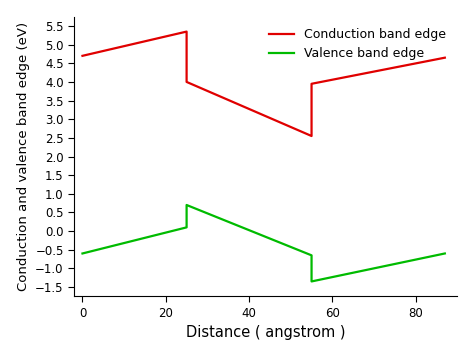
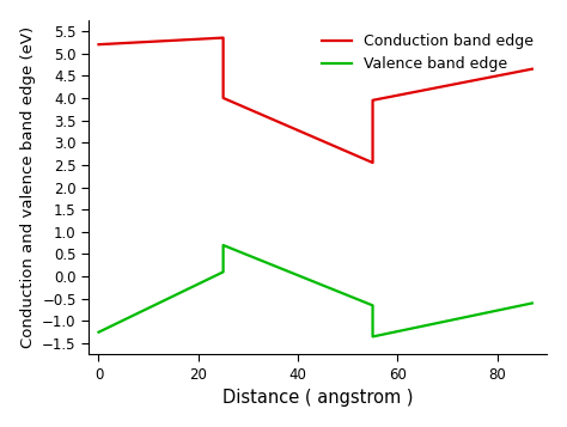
Conduction band edge/0: 4.70 -> 5.20
Valence band edge/0: -0.60 -> -1.25
